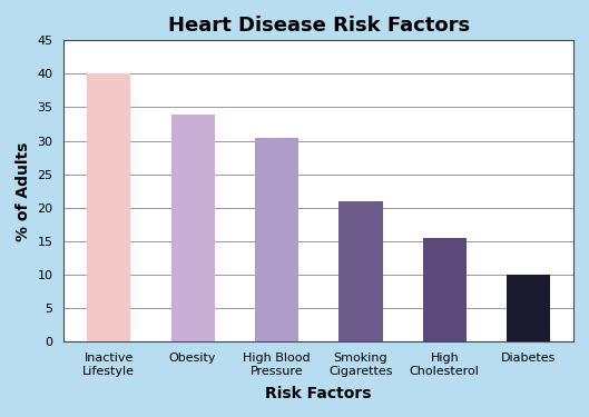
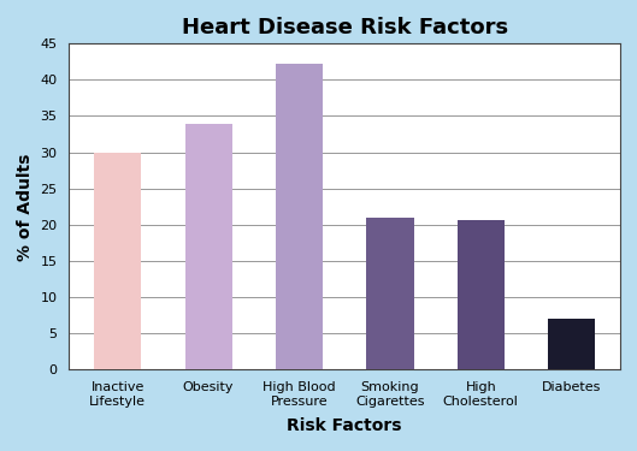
Inactive Lifestyle: 40.0 -> 30.0
High Blood Pressure: 30.5 -> 42.2
High Cholesterol: 15.5 -> 20.6
Diabetes: 10.0 -> 7.0
